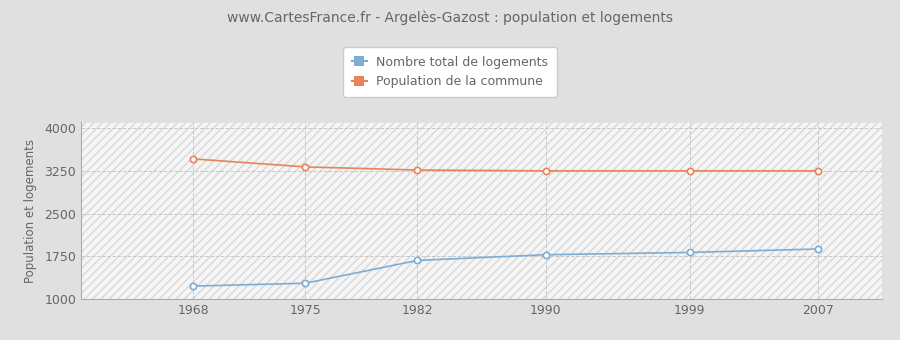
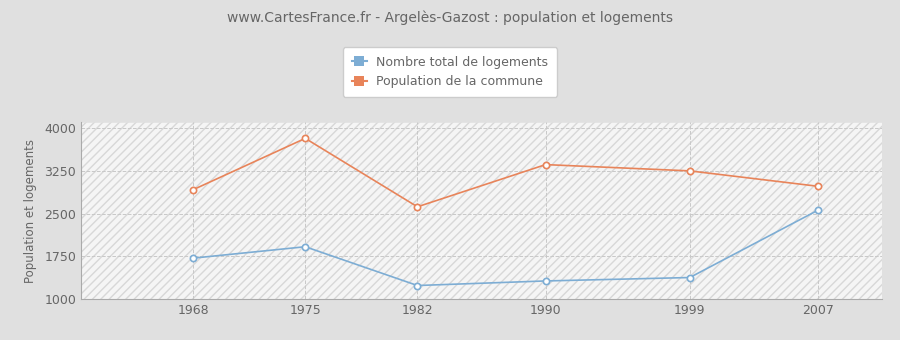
Nombre total de logements/1968: 1230 -> 1720
Population de la commune/1968: 3460 -> 2920
Nombre total de logements/1975: 1280 -> 1920
Population de la commune/1975: 3320 -> 3820
Nombre total de logements/1982: 1680 -> 1240
Population de la commune/1982: 3260 -> 2620
Nombre total de logements/1990: 1780 -> 1320
Population de la commune/1990: 3250 -> 3360
Nombre total de logements/1999: 1820 -> 1380
Nombre total de logements/2007: 1880 -> 2560
Population de la commune/2007: 3250 -> 2980
